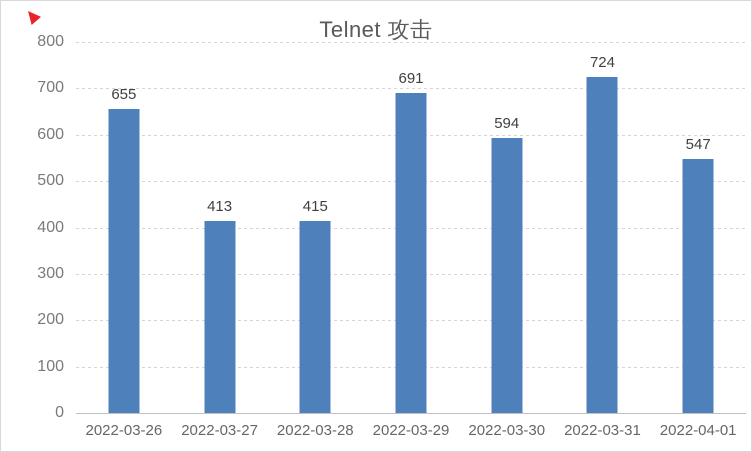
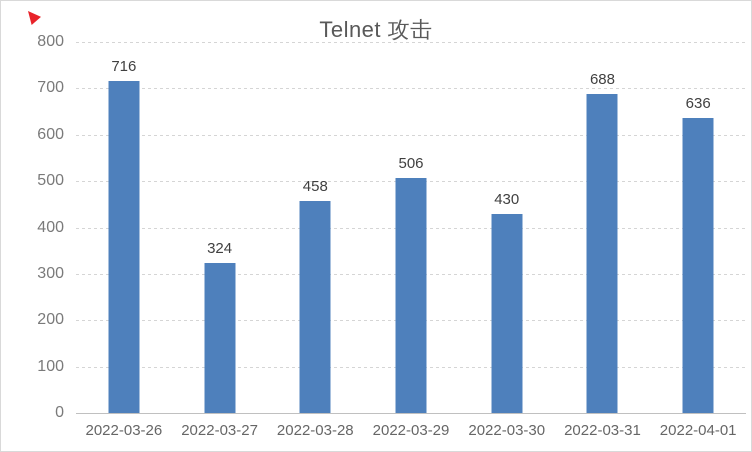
2022-03-26: 655 -> 716
2022-03-27: 413 -> 324
2022-03-28: 415 -> 458
2022-03-29: 691 -> 506
2022-03-30: 594 -> 430
2022-03-31: 724 -> 688
2022-04-01: 547 -> 636
